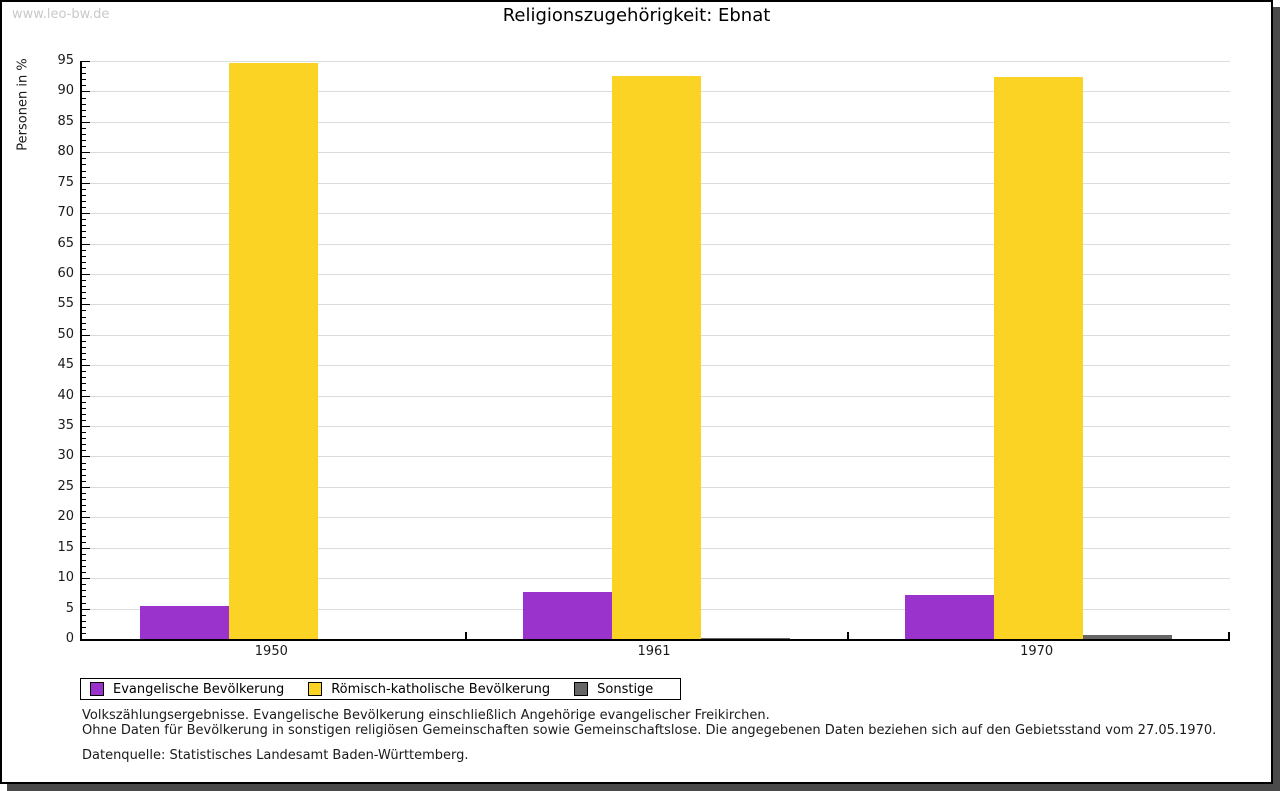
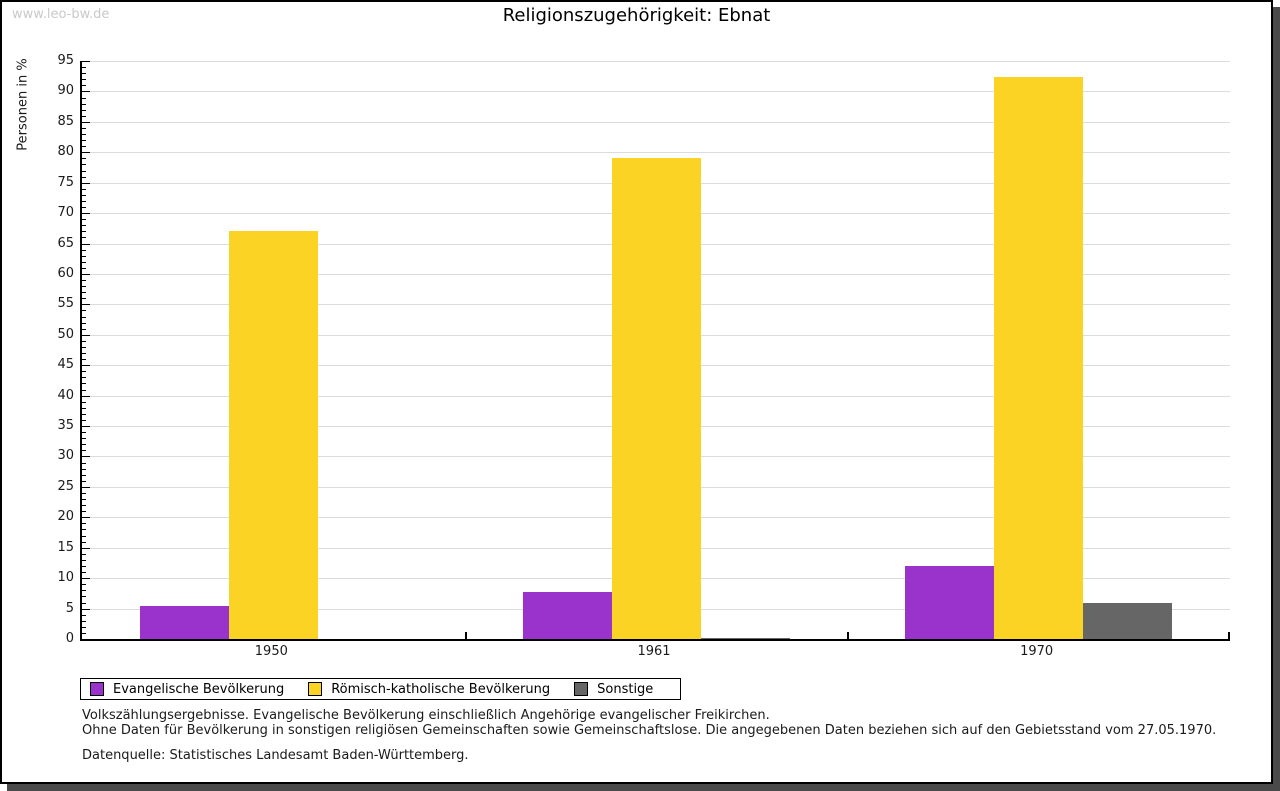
Römisch-katholische Bevölkerung/1950: 95 -> 67
Römisch-katholische Bevölkerung/1961: 92 -> 79
Evangelische Bevölkerung/1970: 7 -> 12
Sonstige/1970: 1 -> 6
